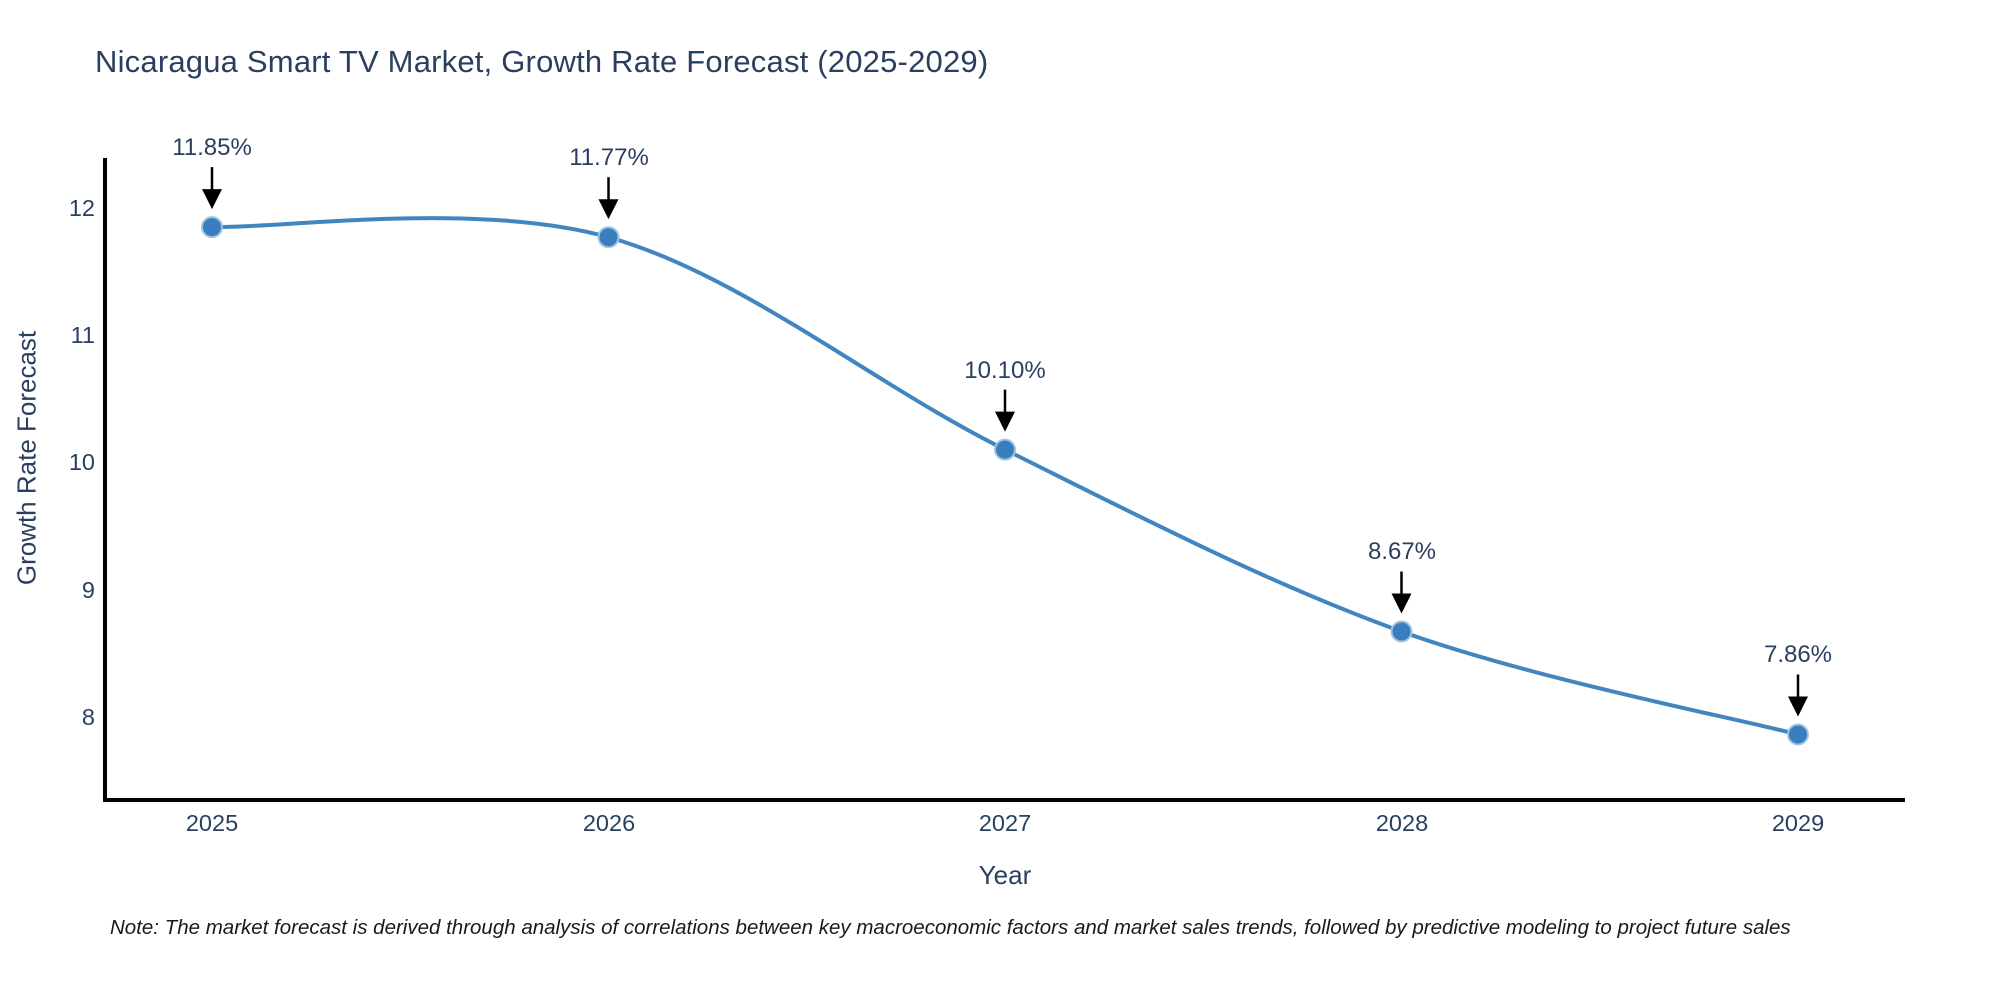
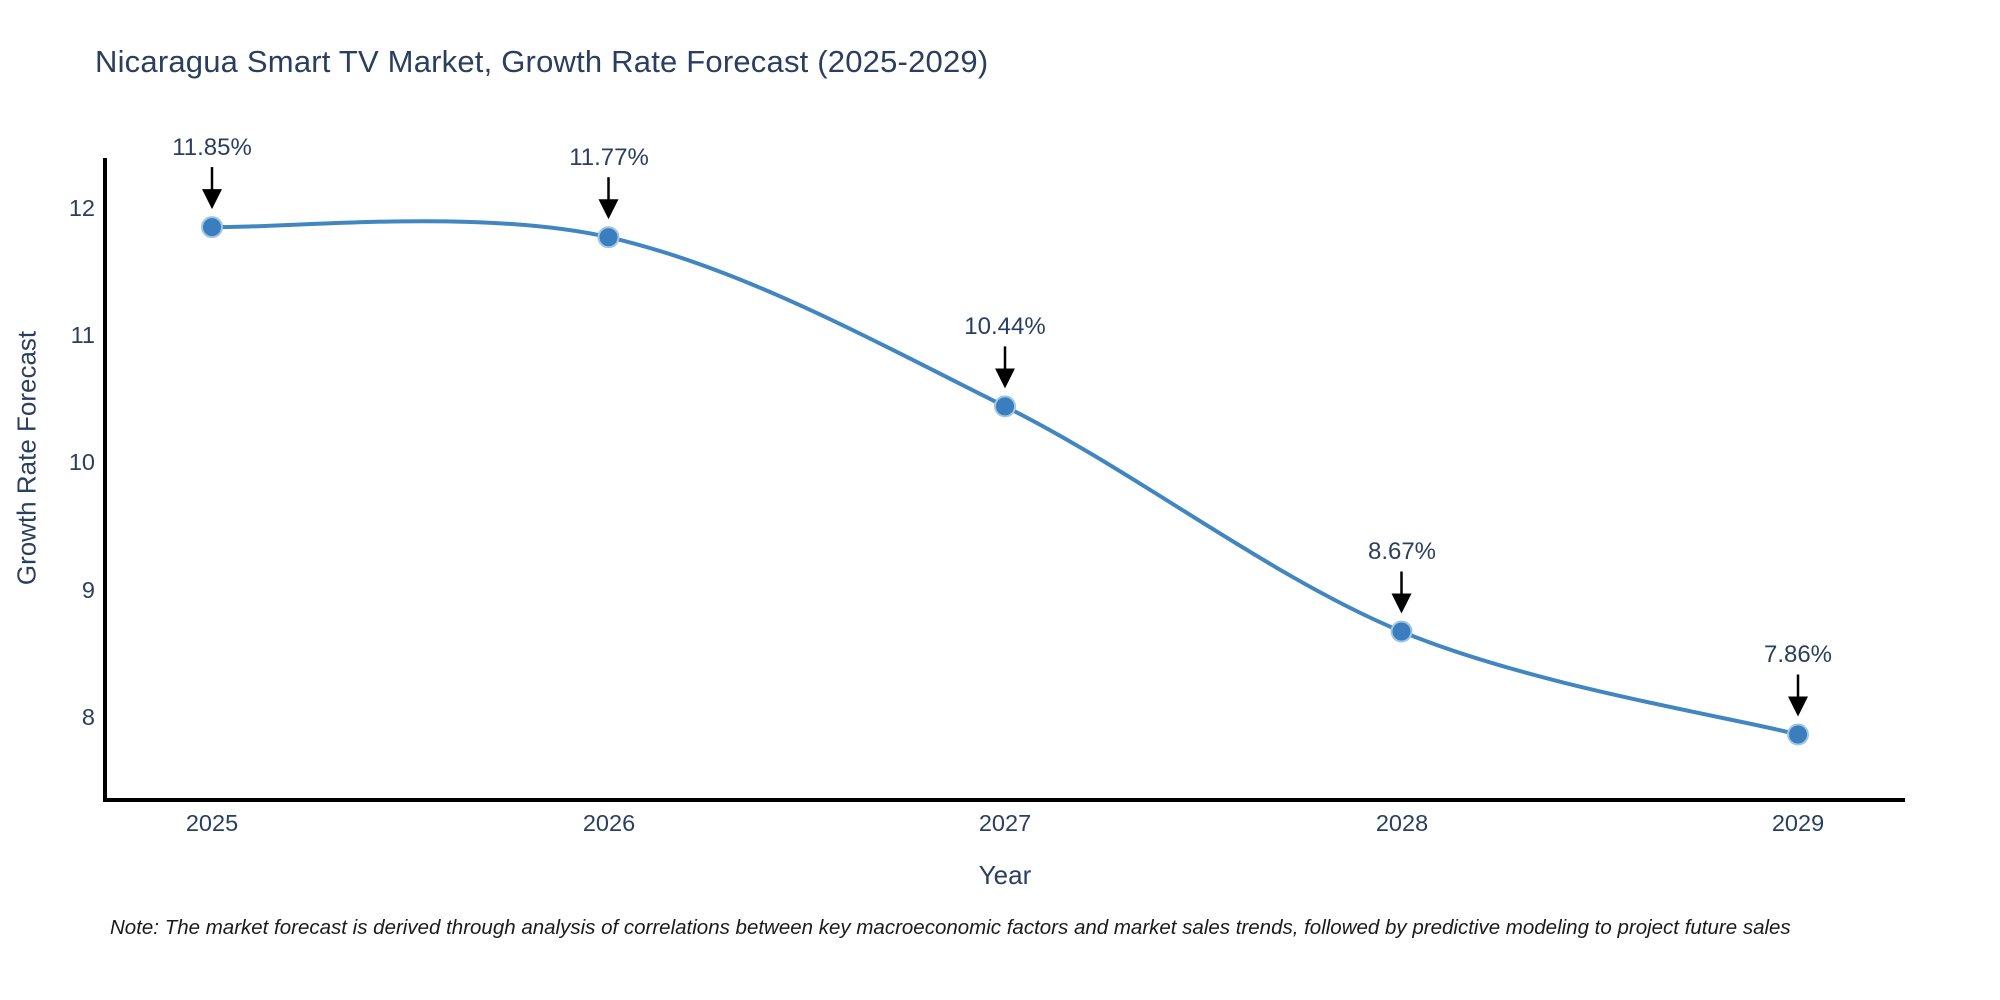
2027: 10.10% -> 10.44%
